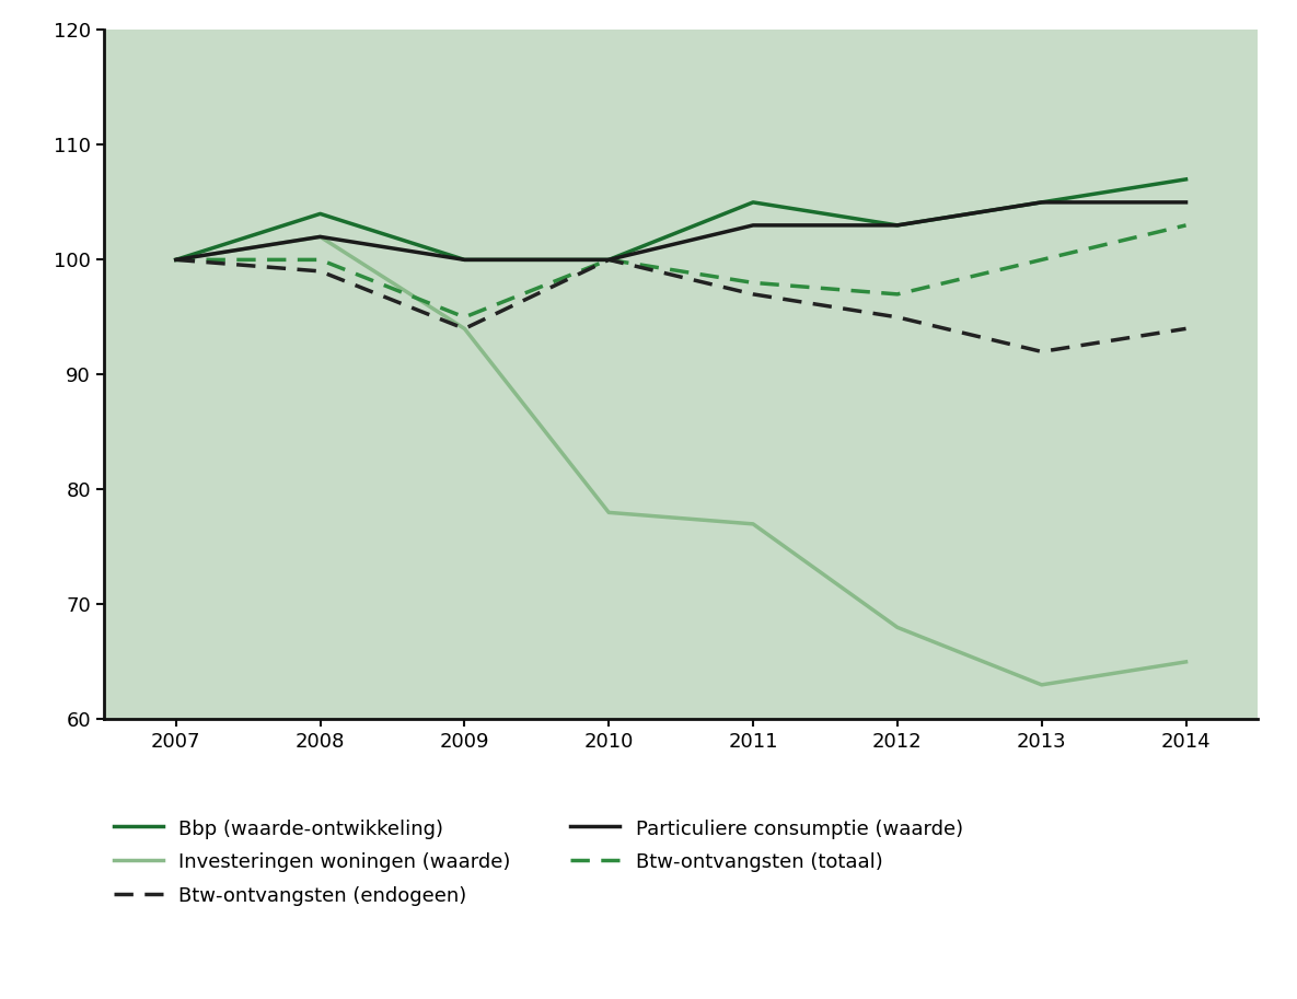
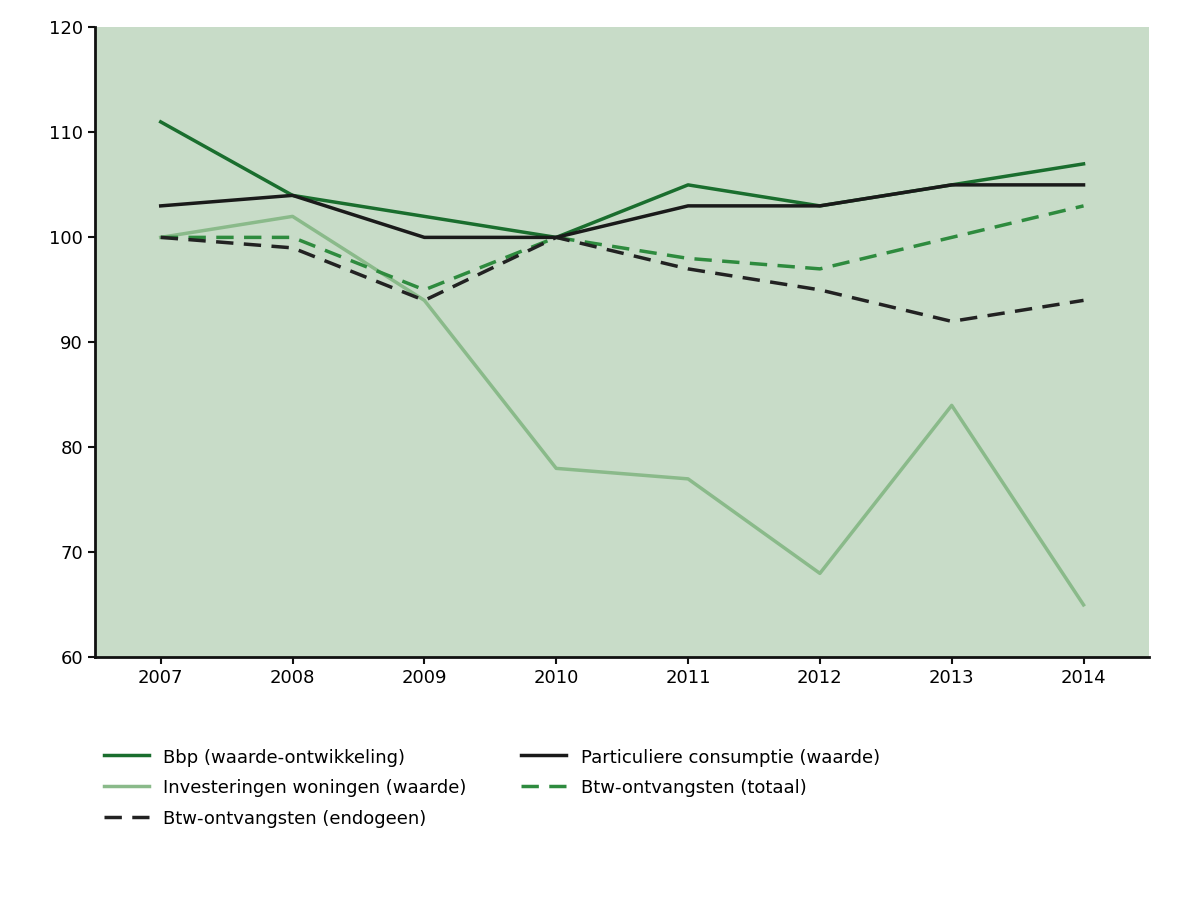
Bbp (waarde-ontwikkeling)/2007: 100 -> 111
Particuliere consumptie (waarde)/2007: 100 -> 103
Particuliere consumptie (waarde)/2008: 102 -> 104
Bbp (waarde-ontwikkeling)/2009: 100 -> 102
Investeringen woningen (waarde)/2013: 63 -> 84
